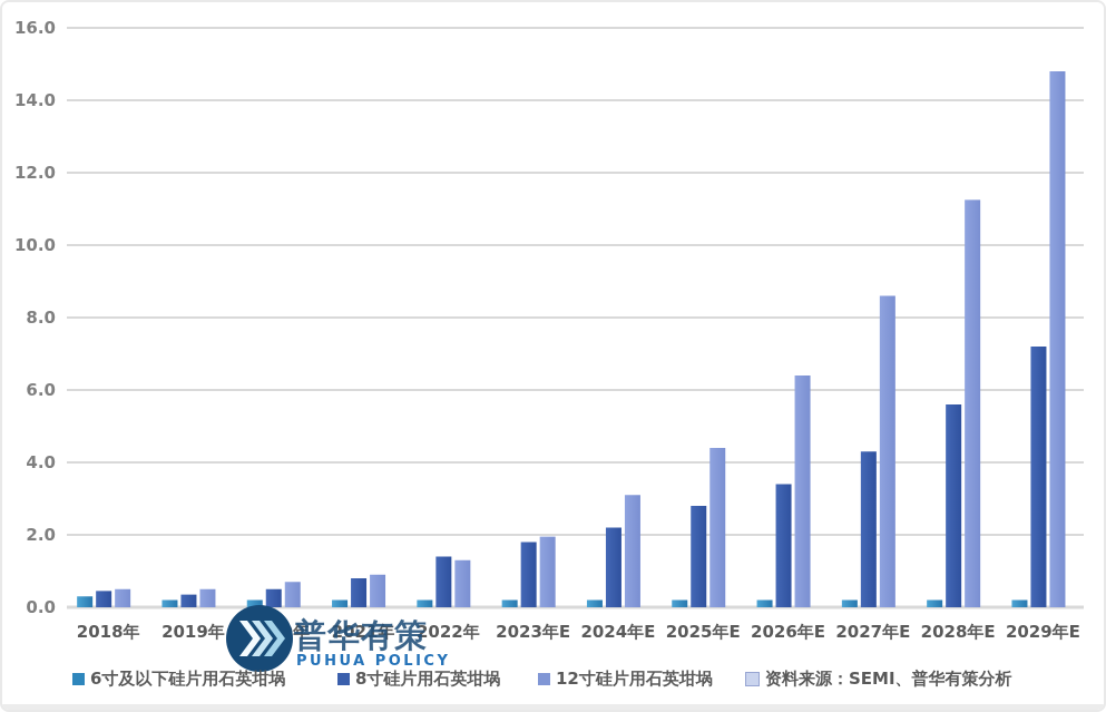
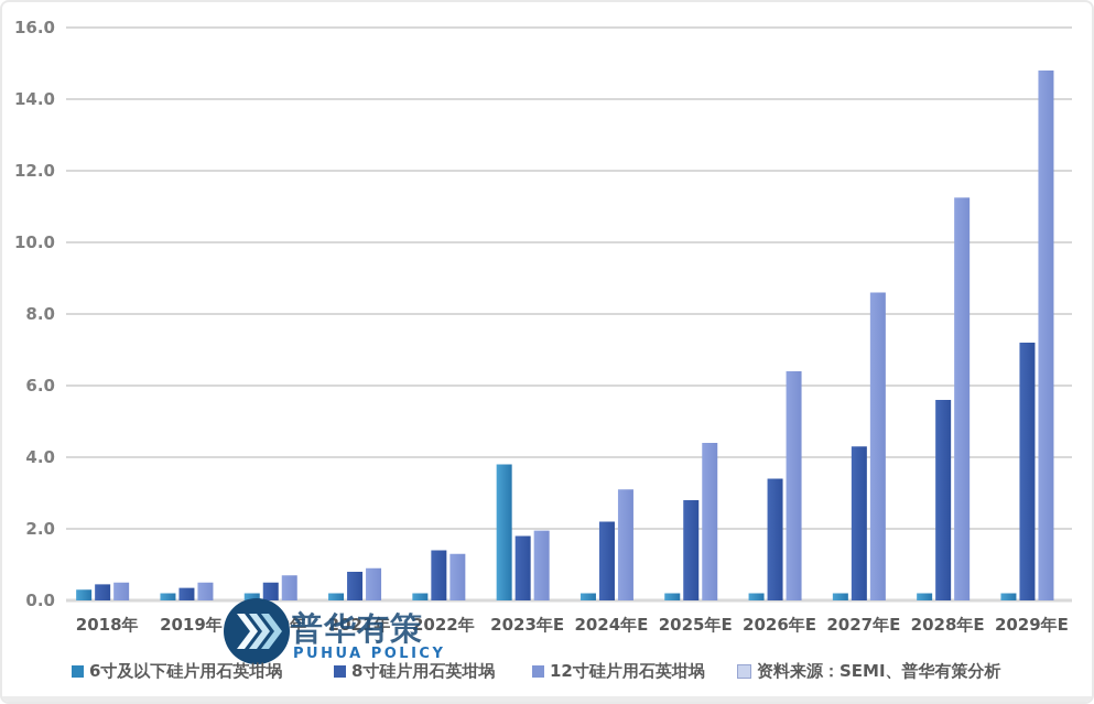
6寸及以下硅片用石英坩埚/2023年E: 0.2 -> 3.8
